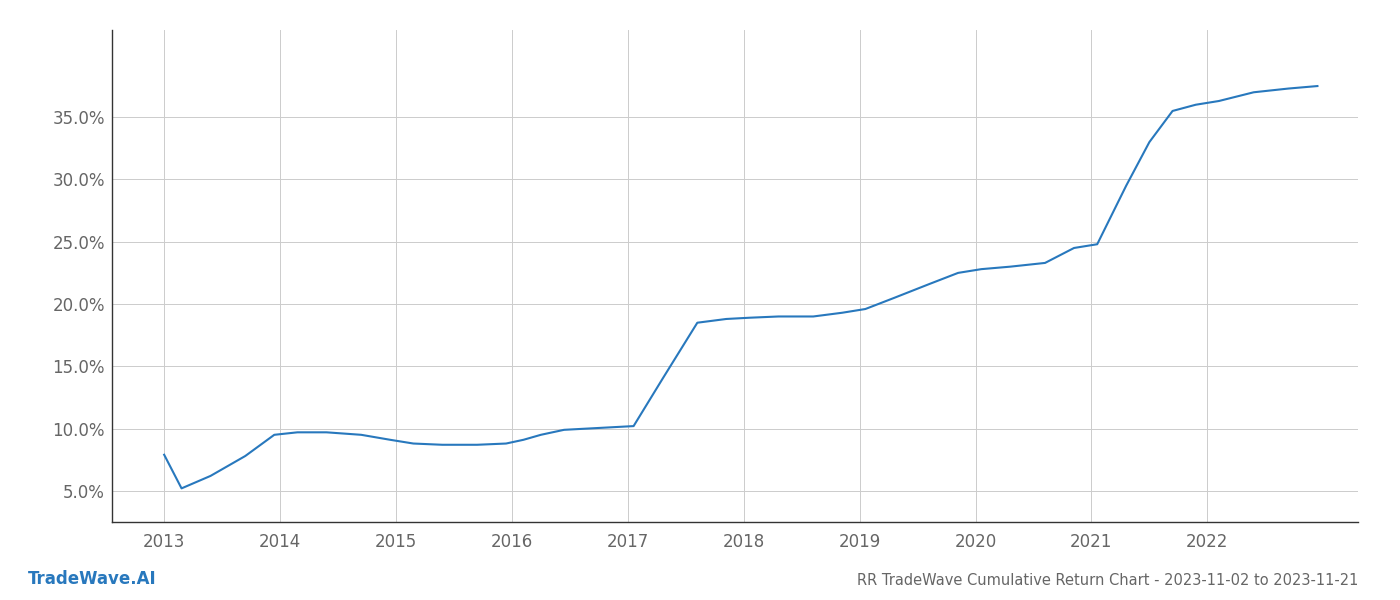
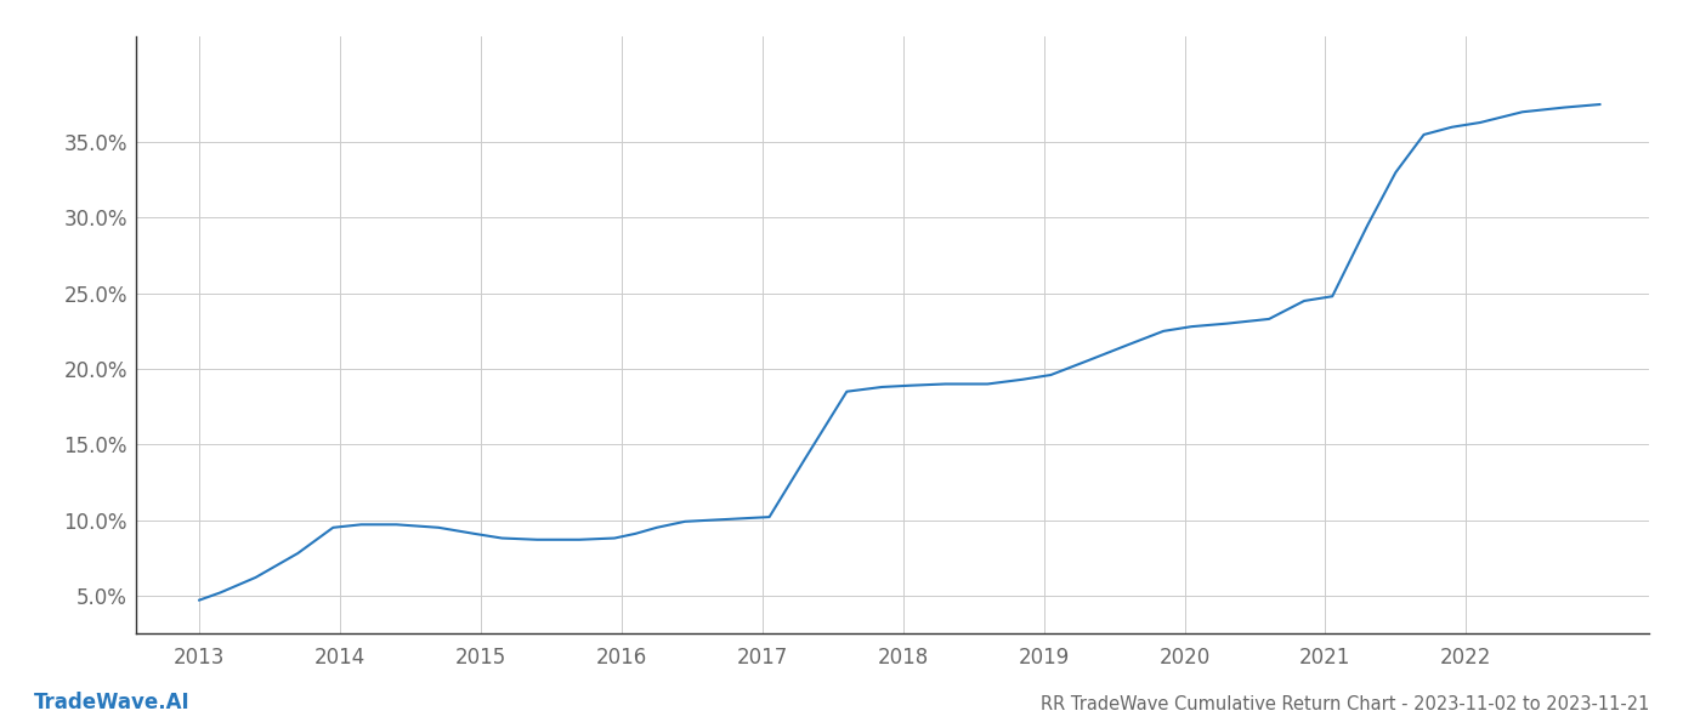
2013: 7.9% -> 4.7%
